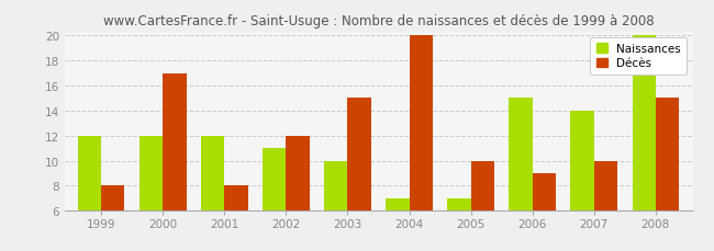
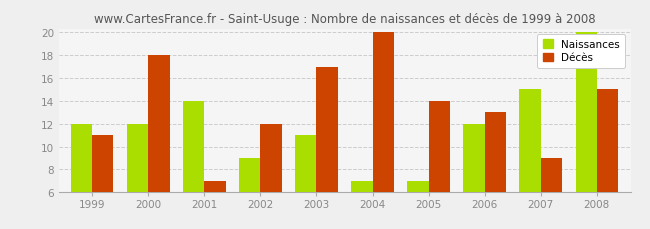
Décès/1999: 8 -> 11
Décès/2000: 17 -> 18
Naissances/2001: 12 -> 14
Décès/2001: 8 -> 7
Naissances/2002: 11 -> 9
Naissances/2003: 10 -> 11
Décès/2003: 15 -> 17
Décès/2005: 10 -> 14
Naissances/2006: 15 -> 12
Décès/2006: 9 -> 13
Naissances/2007: 14 -> 15
Décès/2007: 10 -> 9
